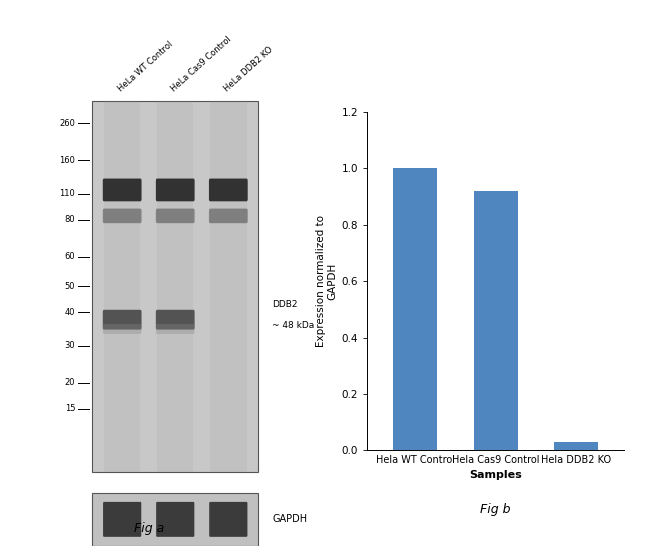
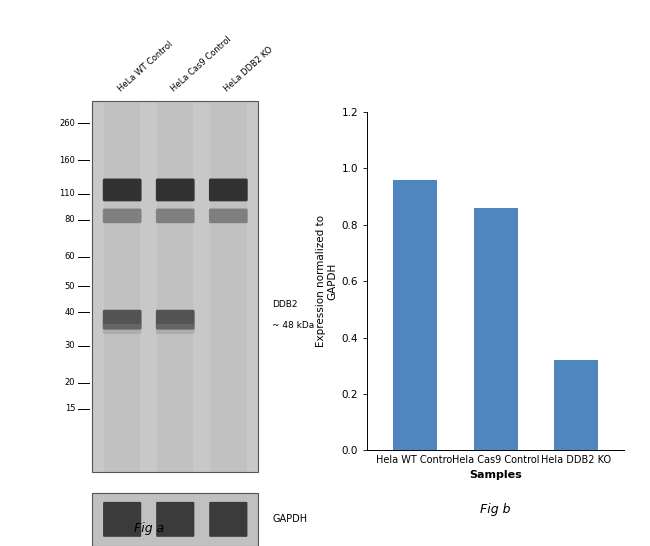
Hela WT Control: 1.00 -> 0.96
Hela Cas9 Control: 0.92 -> 0.86
Hela DDB2 KO: 0.03 -> 0.32
